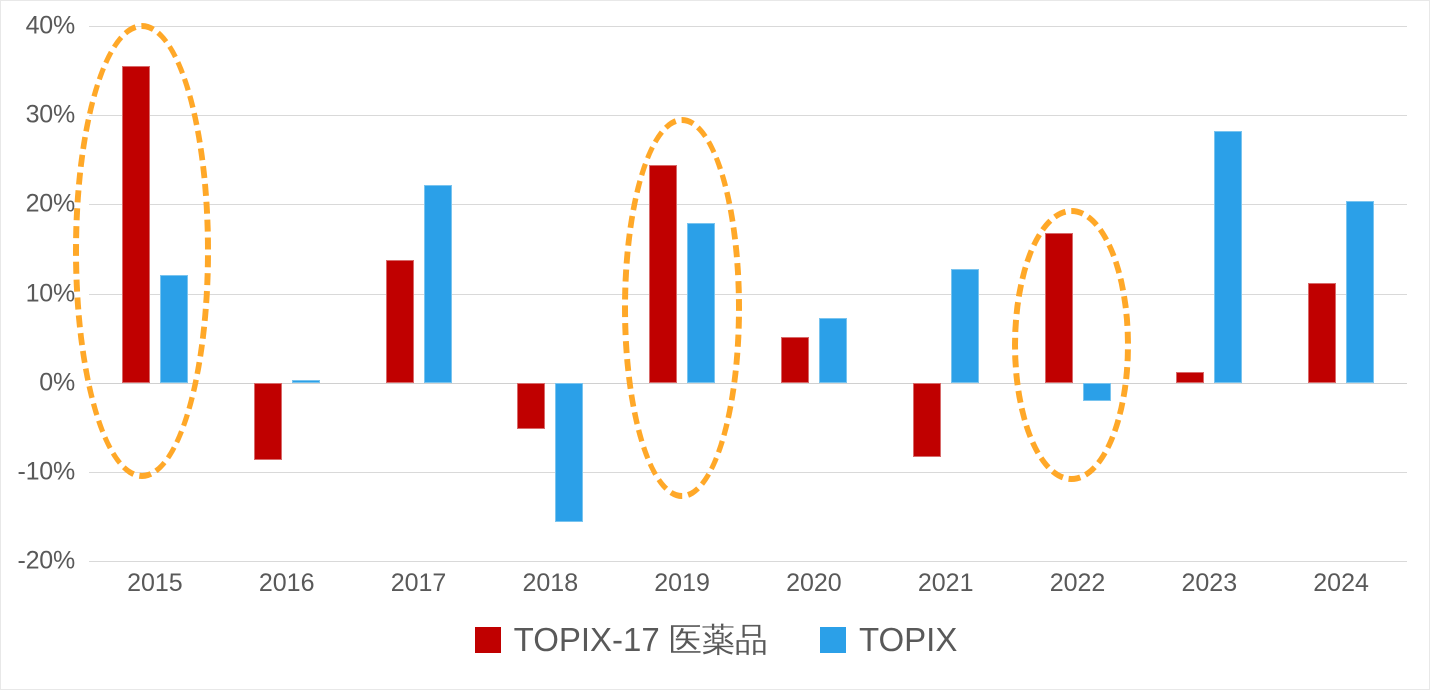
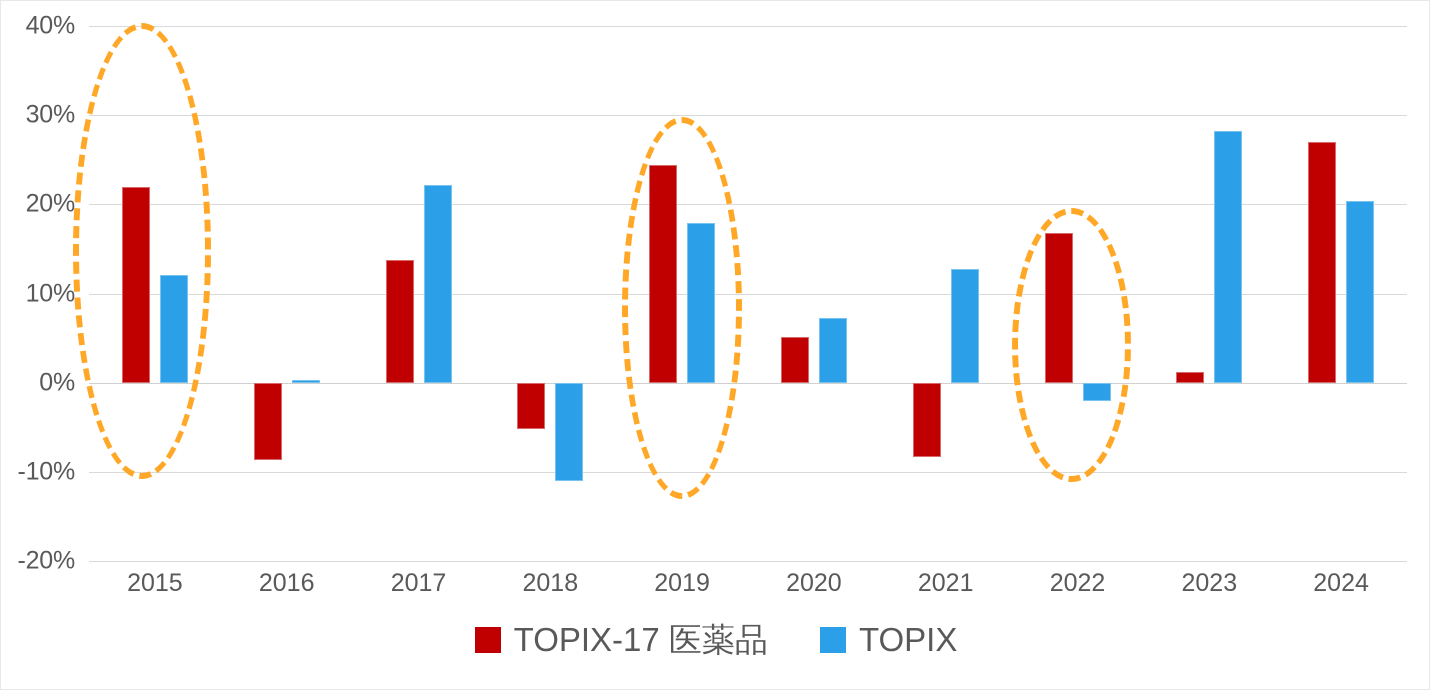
TOPIX-17 医薬品/2015: 36% -> 22%
TOPIX/2018: -16% -> -11%
TOPIX-17 医薬品/2024: 11% -> 27%
